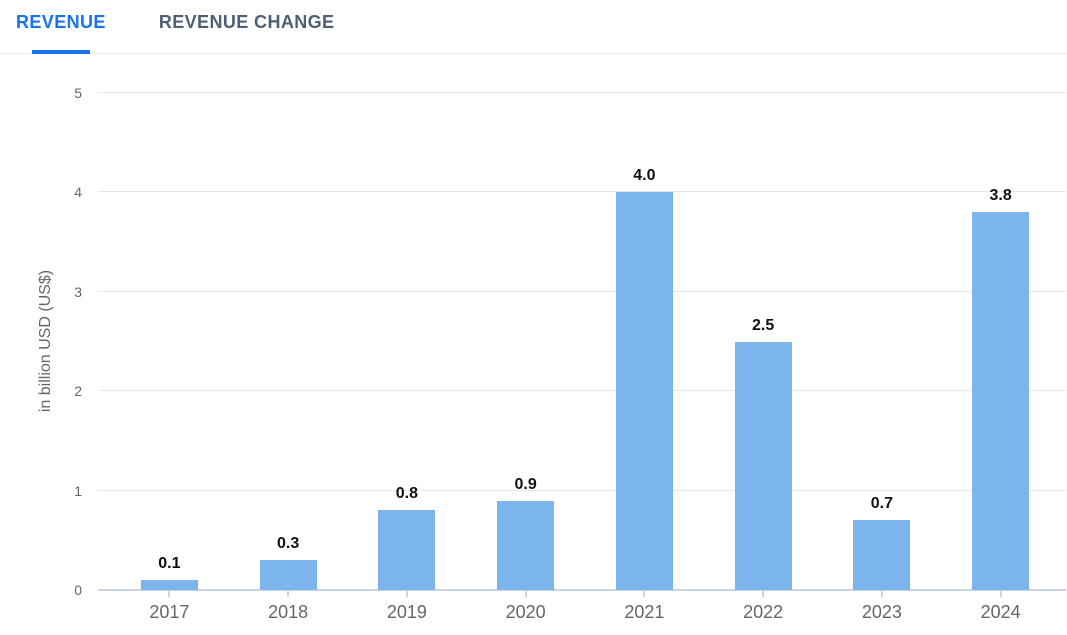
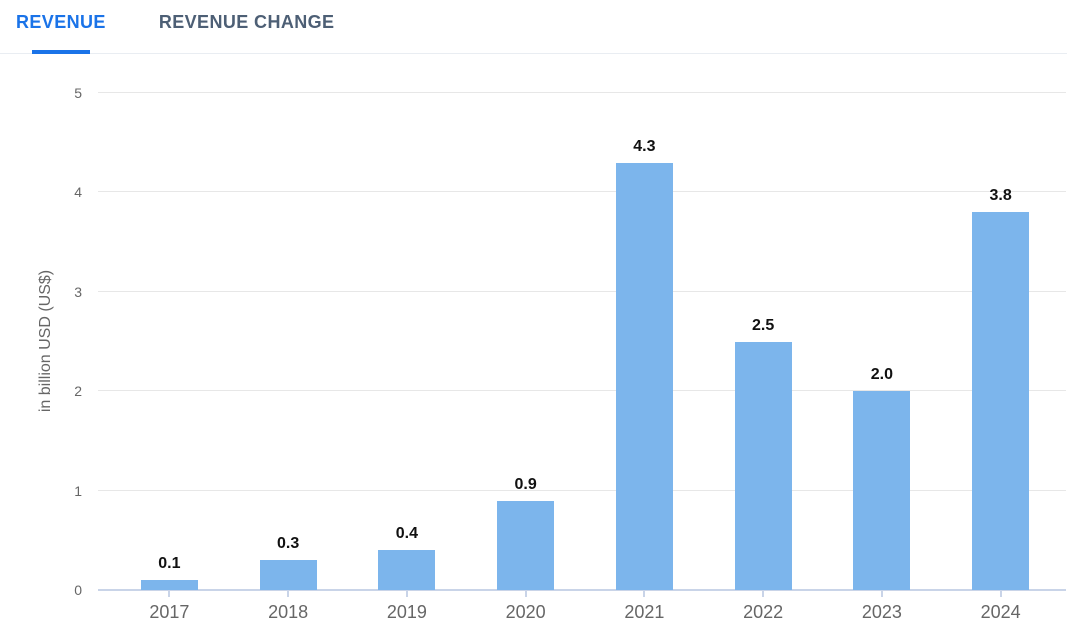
2019: 0.8 -> 0.4
2021: 4.0 -> 4.3
2023: 0.7 -> 2.0
